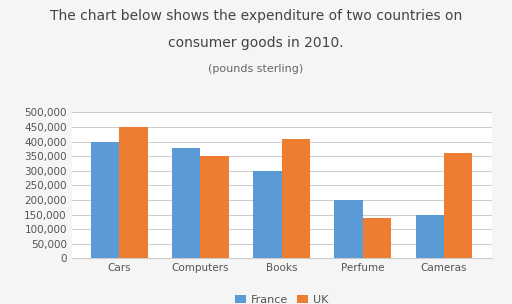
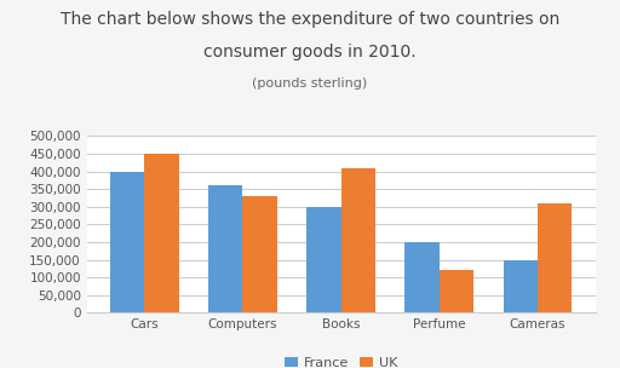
France/Computers: 380,000 -> 360,000
UK/Computers: 350,000 -> 330,000
UK/Perfume: 140,000 -> 120,000
UK/Cameras: 360,000 -> 310,000
